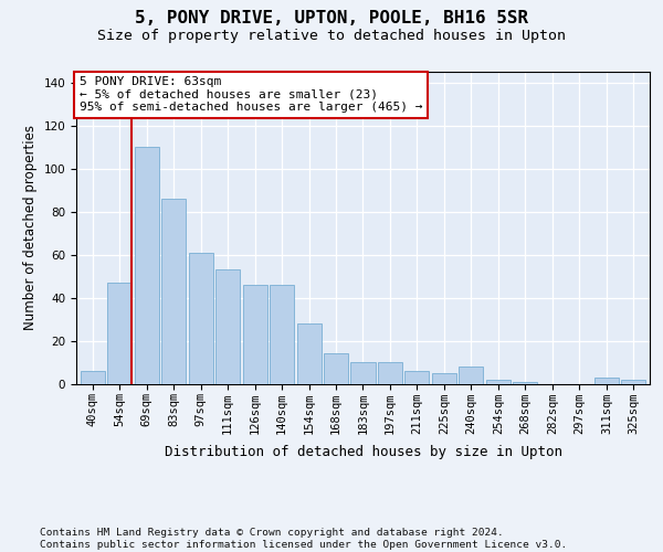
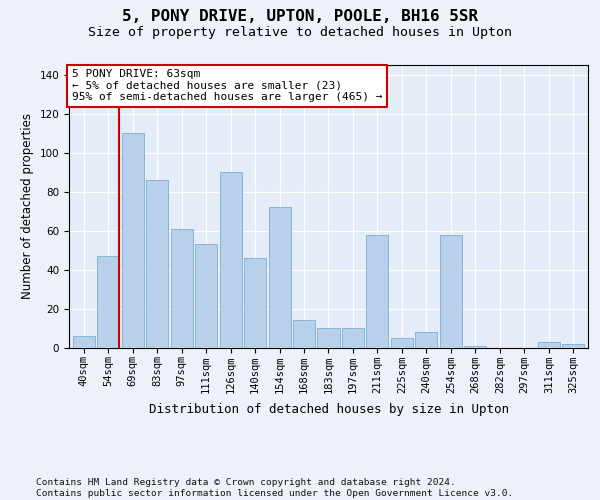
126sqm: 46 -> 90
154sqm: 28 -> 72
211sqm: 6 -> 58
254sqm: 2 -> 58
